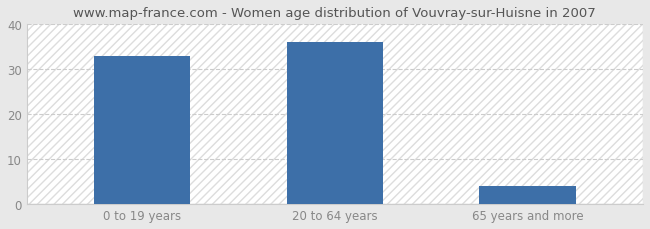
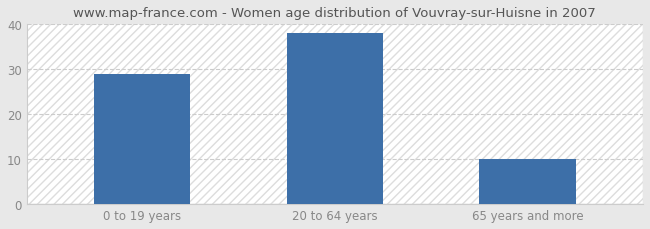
0 to 19 years: 33 -> 29
20 to 64 years: 36 -> 38
65 years and more: 4 -> 10
